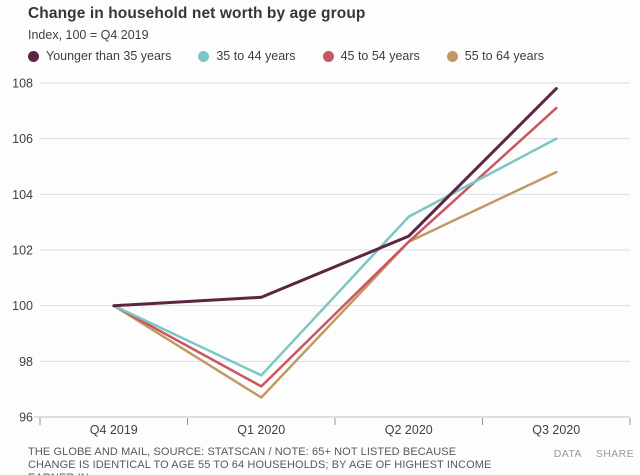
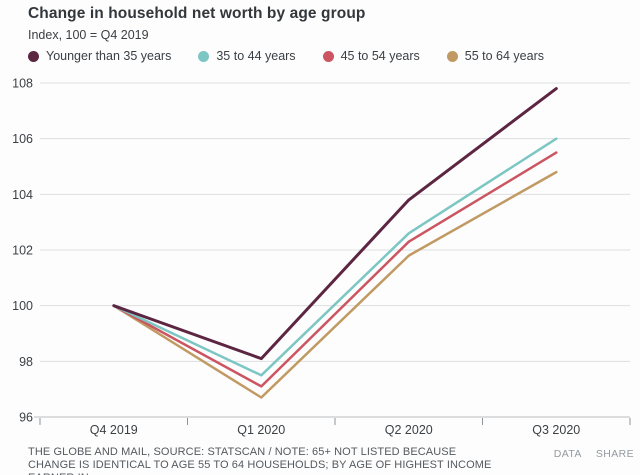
Younger than 35 years/Q1 2020: 100.3 -> 98.1
Younger than 35 years/Q2 2020: 102.5 -> 103.8
35 to 44 years/Q2 2020: 103.2 -> 102.6
55 to 64 years/Q2 2020: 102.3 -> 101.8
45 to 54 years/Q3 2020: 107.1 -> 105.5
